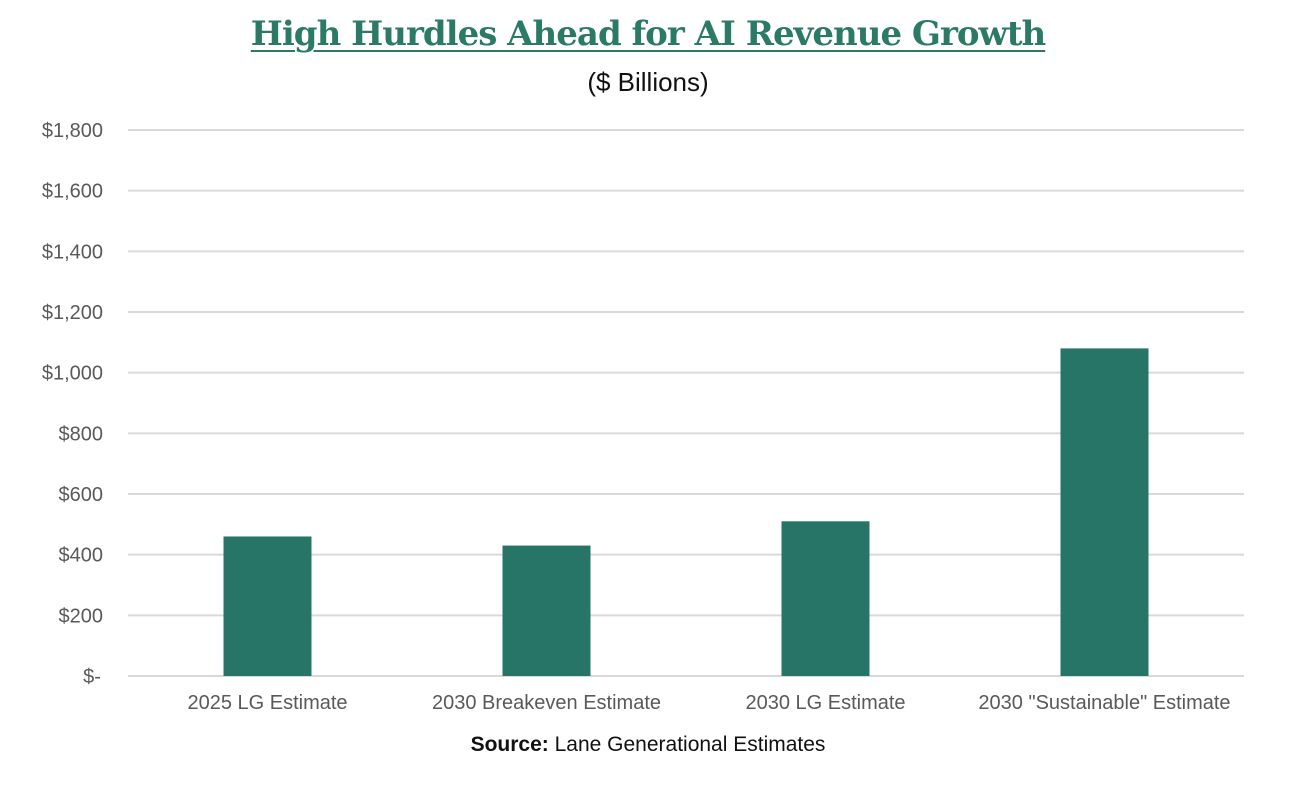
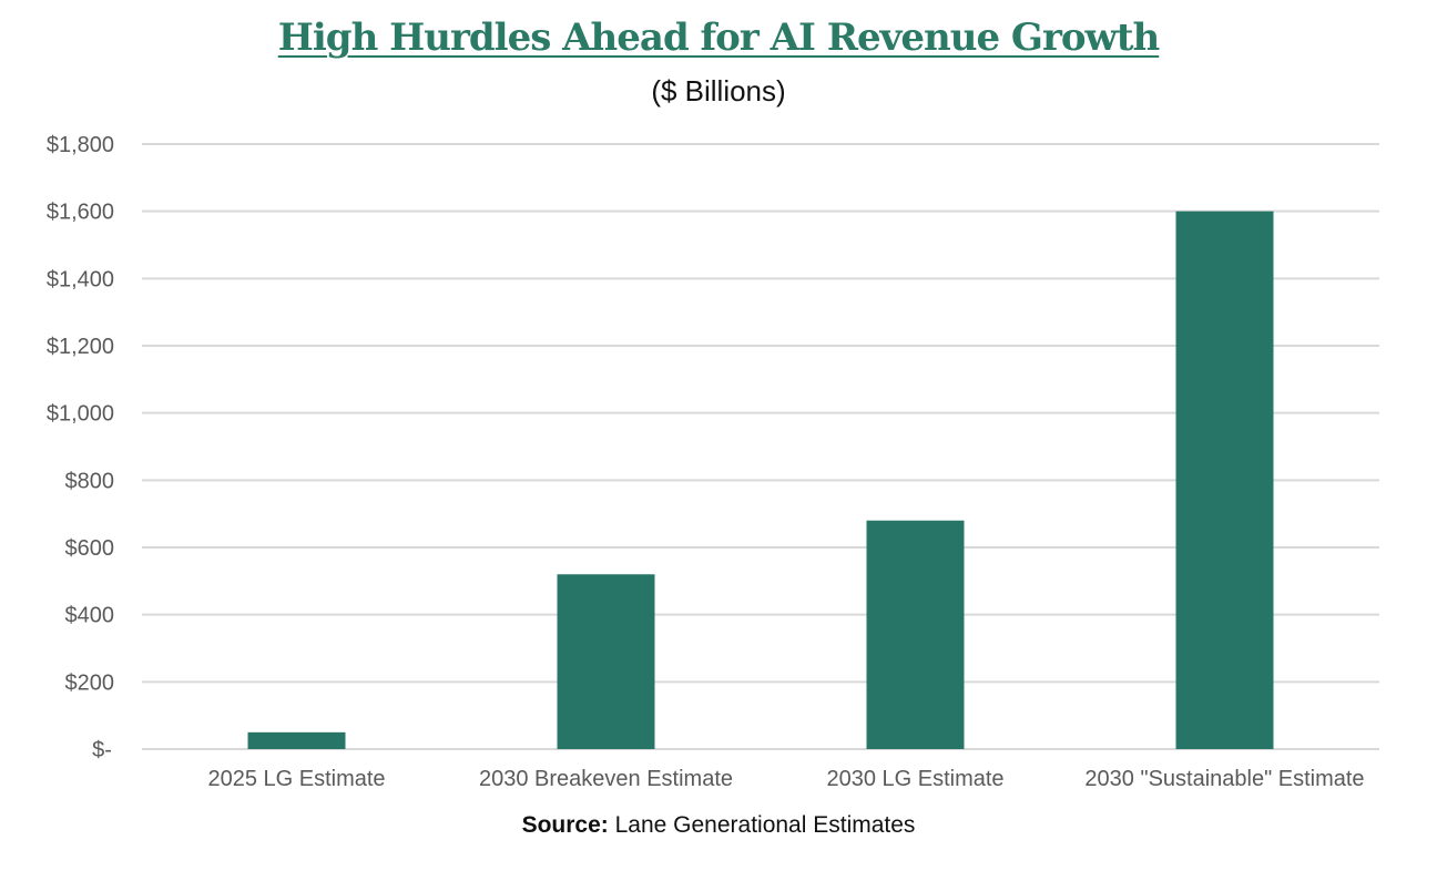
2025 LG Estimate: $460 -> $50
2030 Breakeven Estimate: $430 -> $520
2030 LG Estimate: $510 -> $680
2030 "Sustainable" Estimate: $1080 -> $1600
